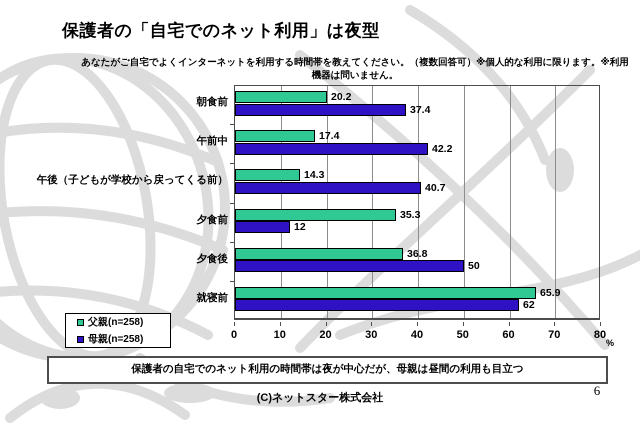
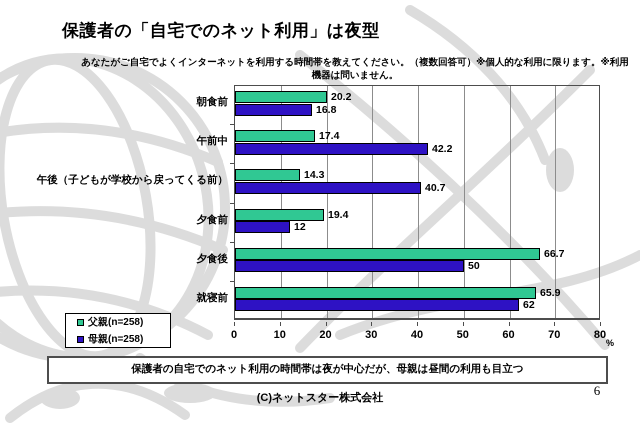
母親(n=258)/朝食前: 37.4 -> 16.8
父親(n=258)/夕食前: 35.3 -> 19.4
父親(n=258)/夕食後: 36.8 -> 66.7
